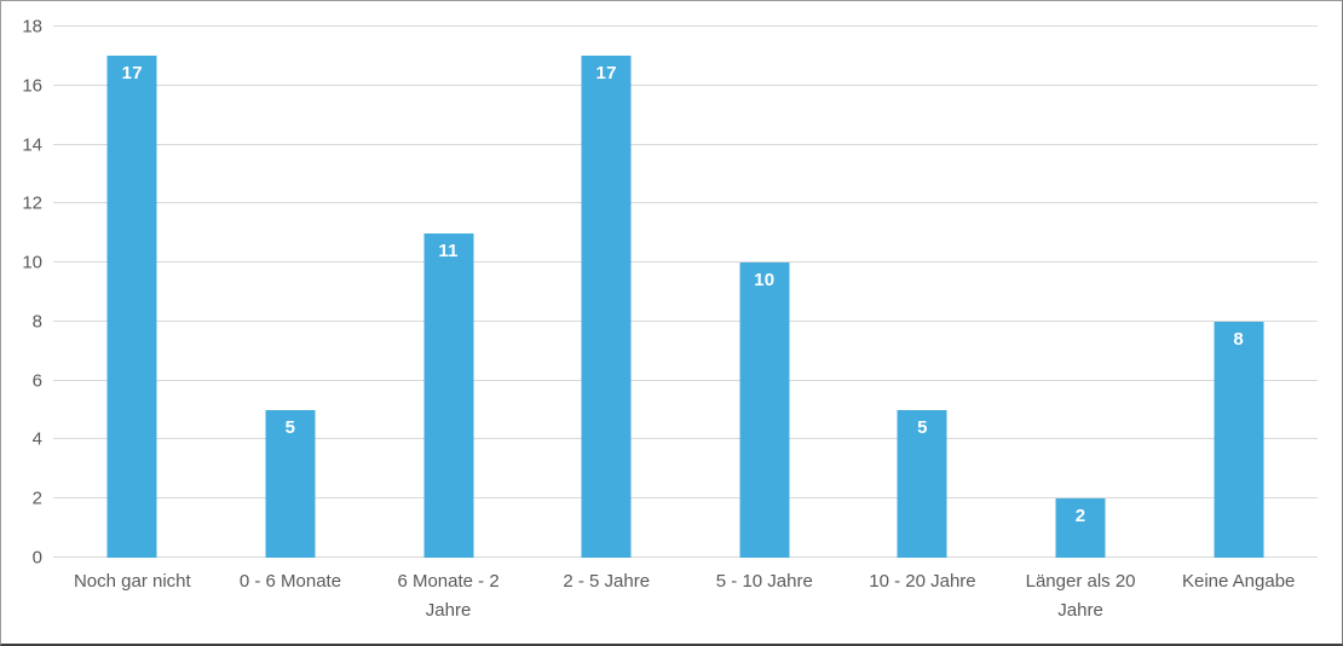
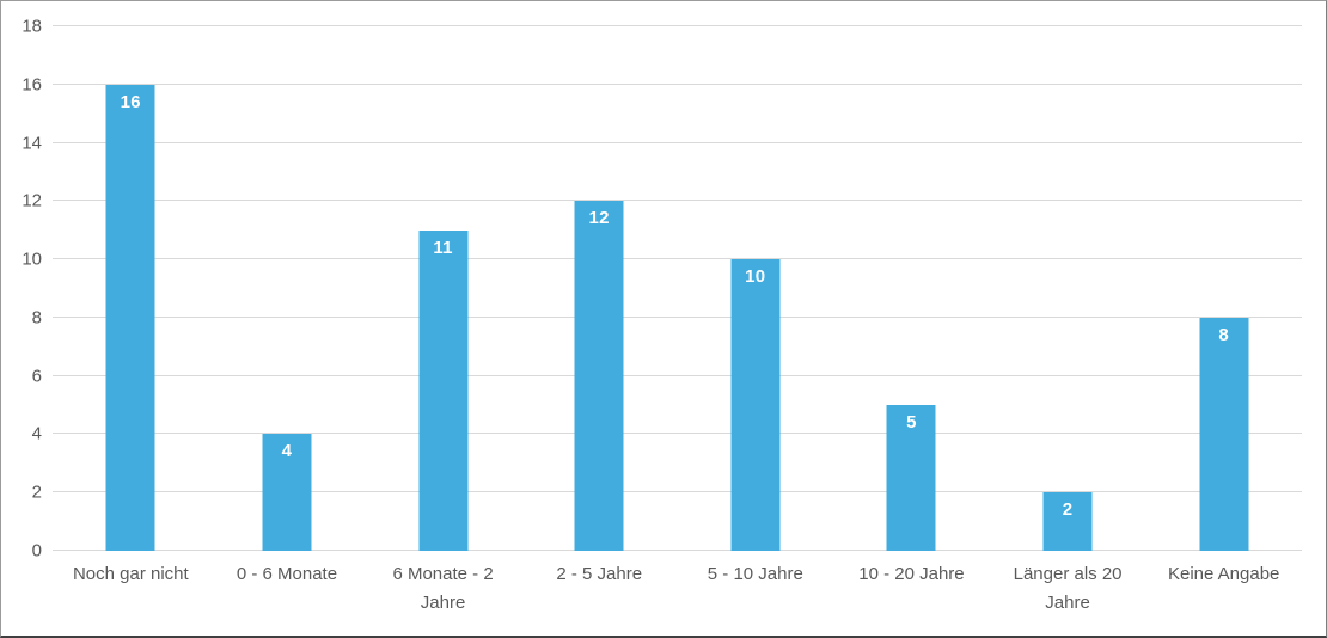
Noch gar nicht: 17 -> 16
0 - 6 Monate: 5 -> 4
2 - 5 Jahre: 17 -> 12
